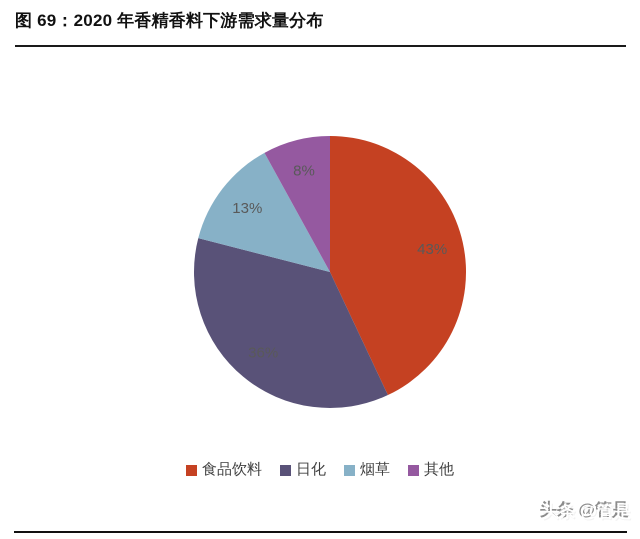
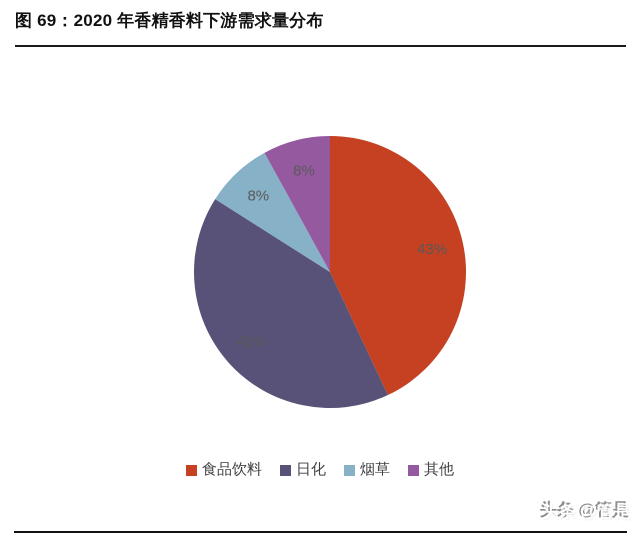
日化: 36% -> 41%
烟草: 13% -> 8%
